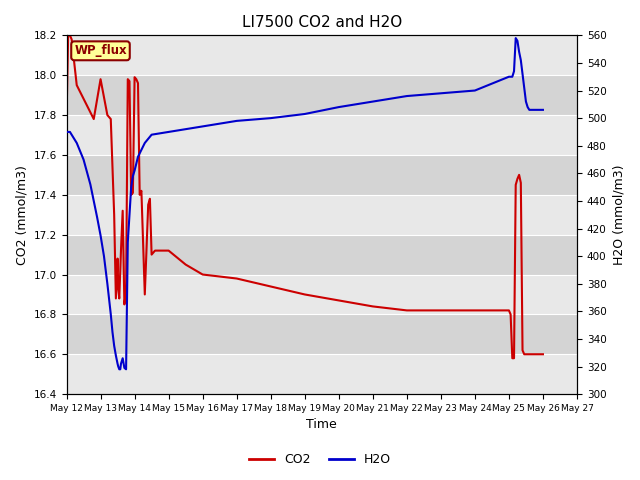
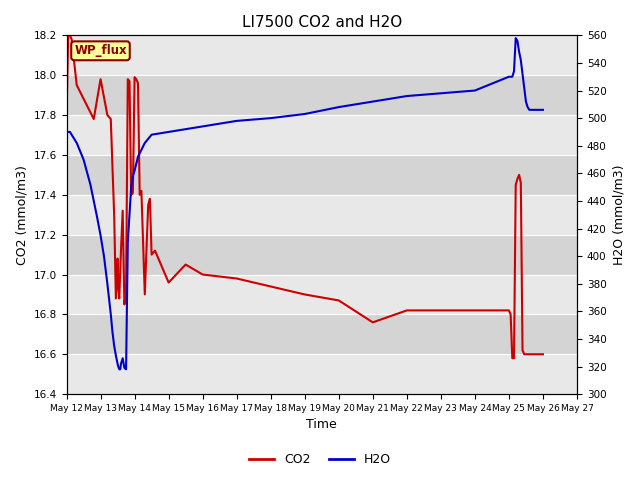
CO2/May 15: 17.12 -> 16.96
CO2/May 21: 16.84 -> 16.76
